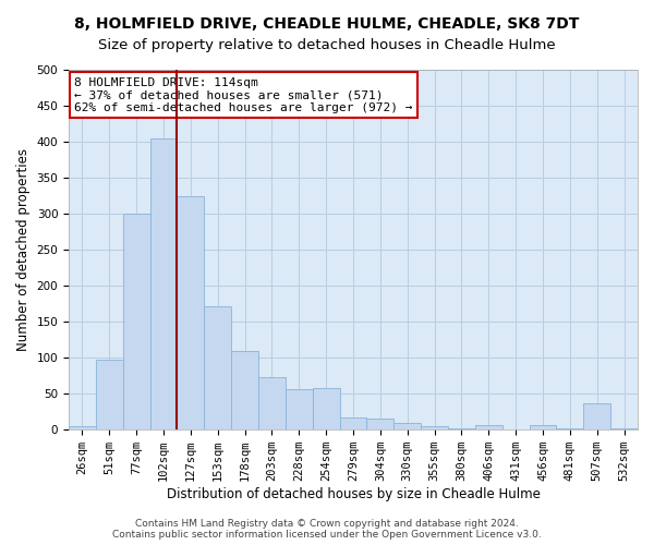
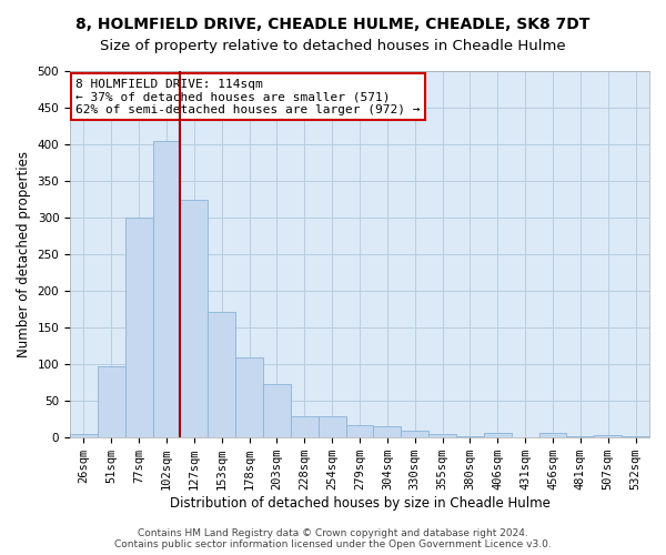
228sqm: 56 -> 29
254sqm: 58 -> 29
507sqm: 36 -> 4
